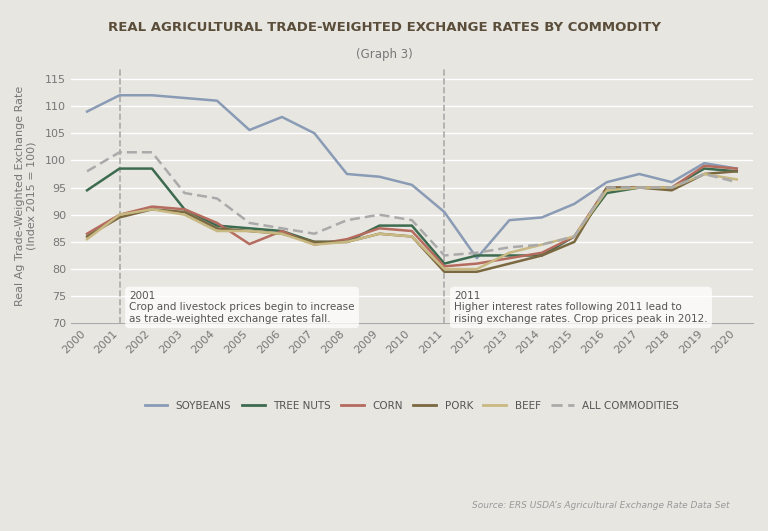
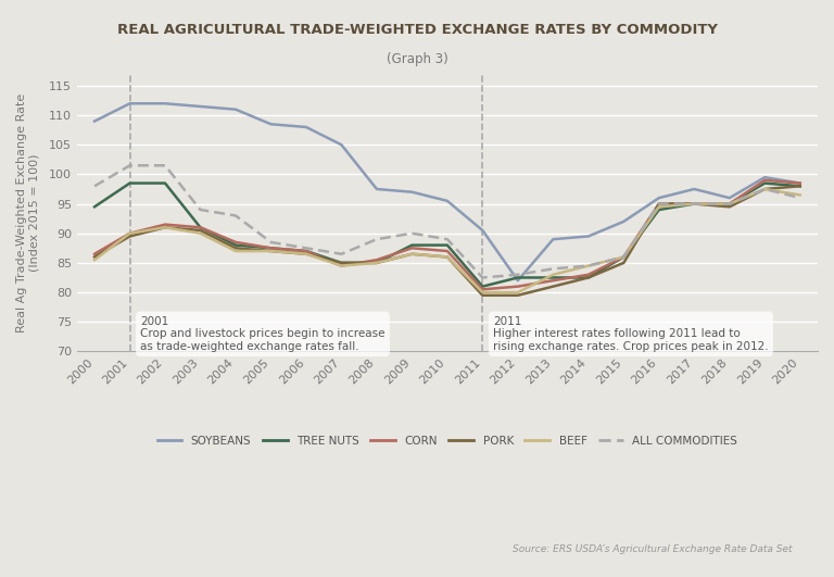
SOYBEANS/2005: 105.6 -> 108.5
CORN/2005: 84.6 -> 87.5
